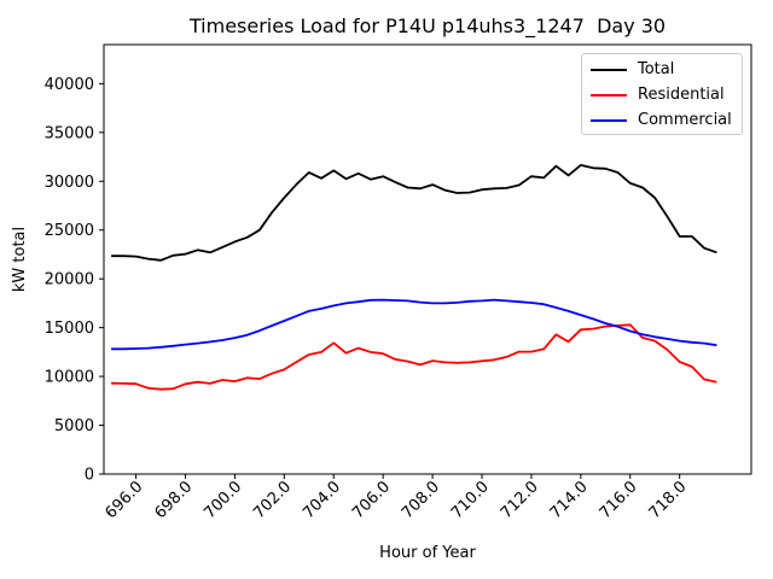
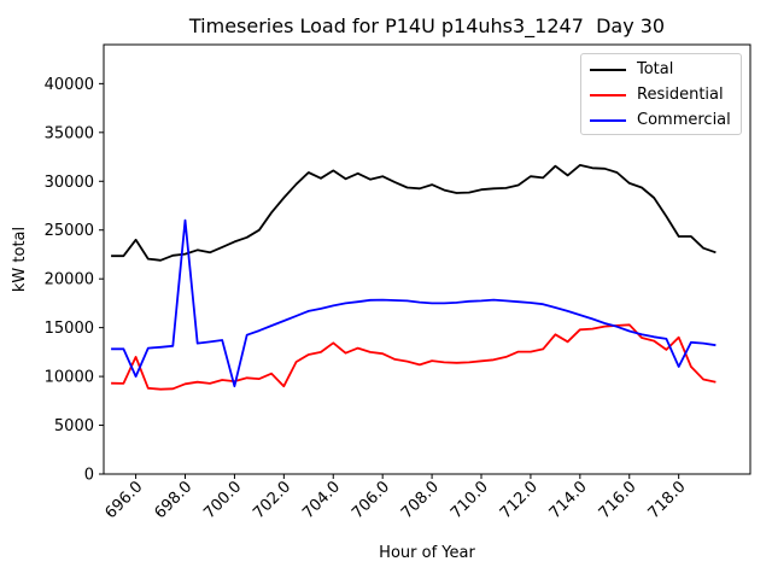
Total/696.0: 22000 -> 24000
Residential/696.0: 9000 -> 12000
Commercial/696.0: 13000 -> 10000
Commercial/698.0: 13000 -> 26000
Commercial/700.0: 14000 -> 9000
Residential/702.0: 11000 -> 9000
Residential/718.0: 12000 -> 14000
Commercial/718.0: 14000 -> 11000
